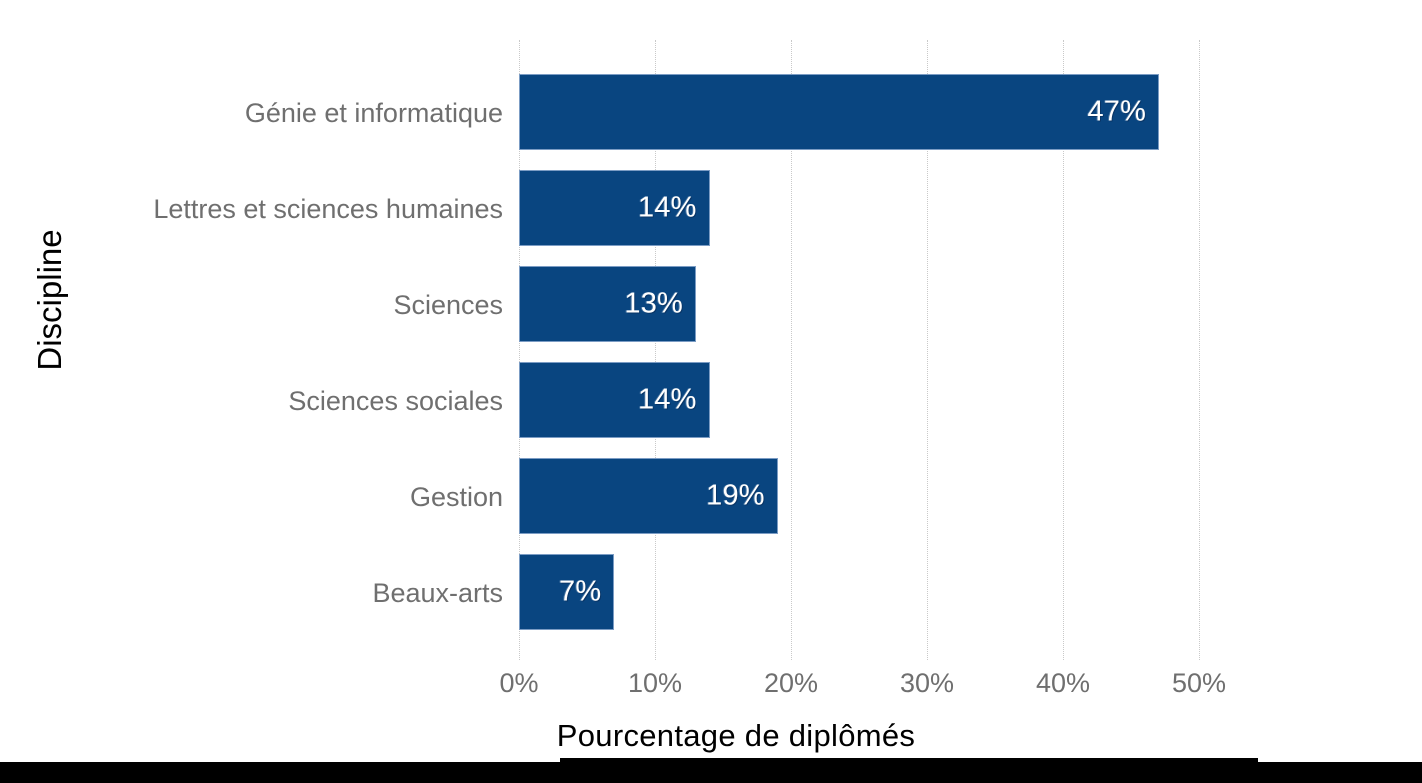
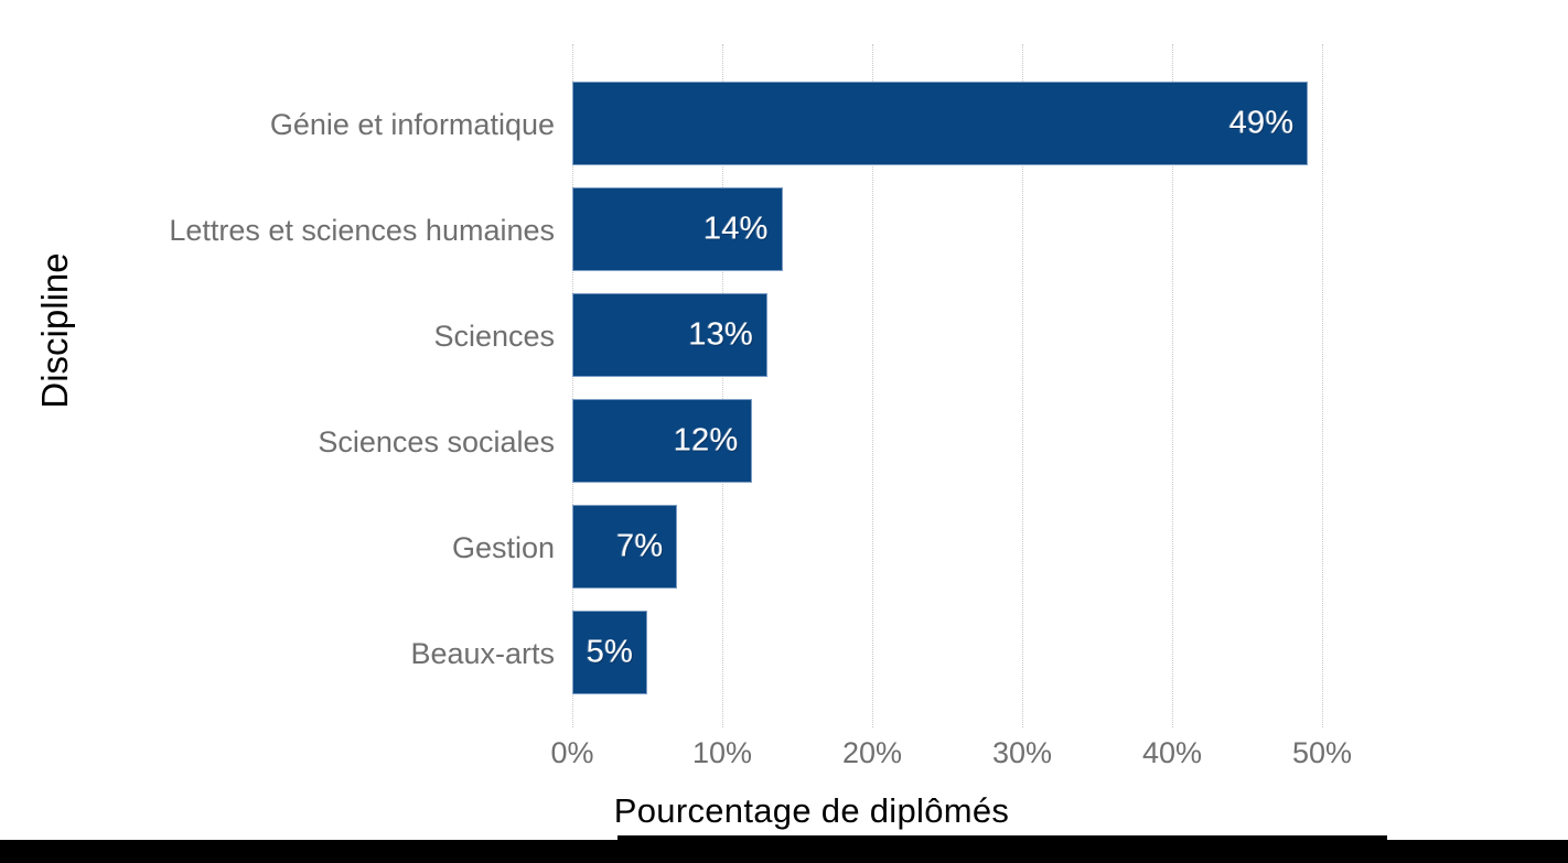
Génie et informatique: 47% -> 49%
Sciences sociales: 14% -> 12%
Gestion: 19% -> 7%
Beaux-arts: 7% -> 5%
